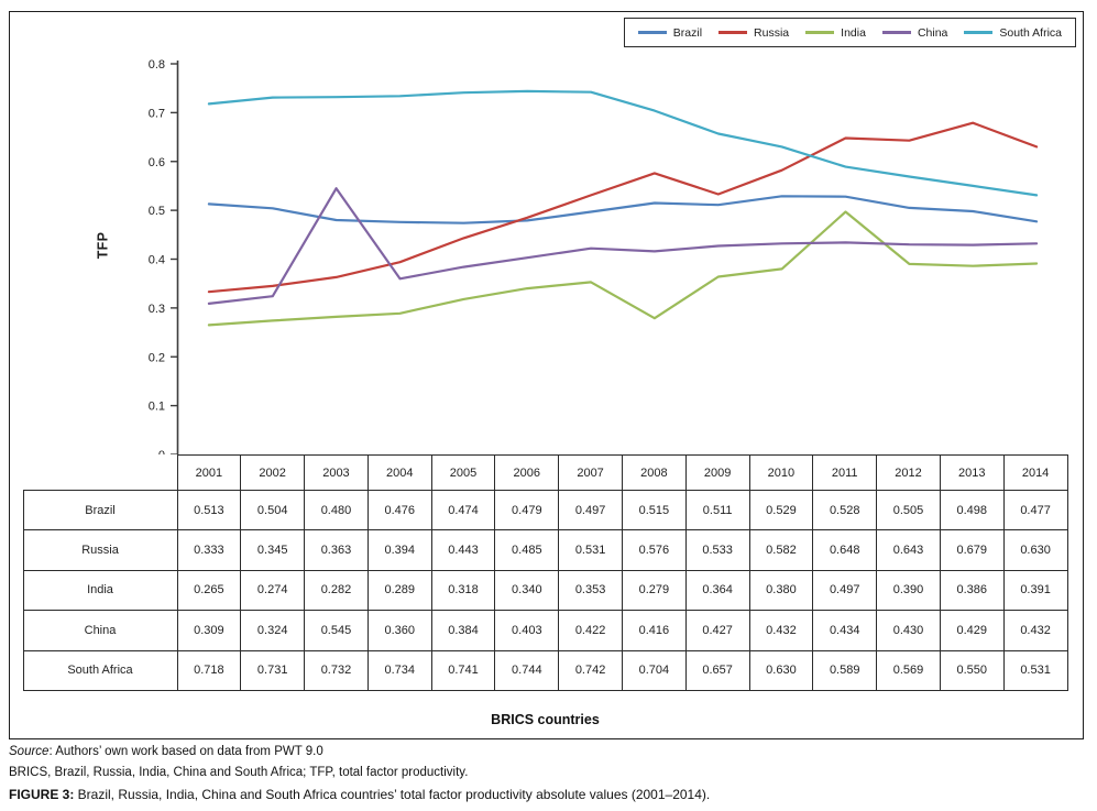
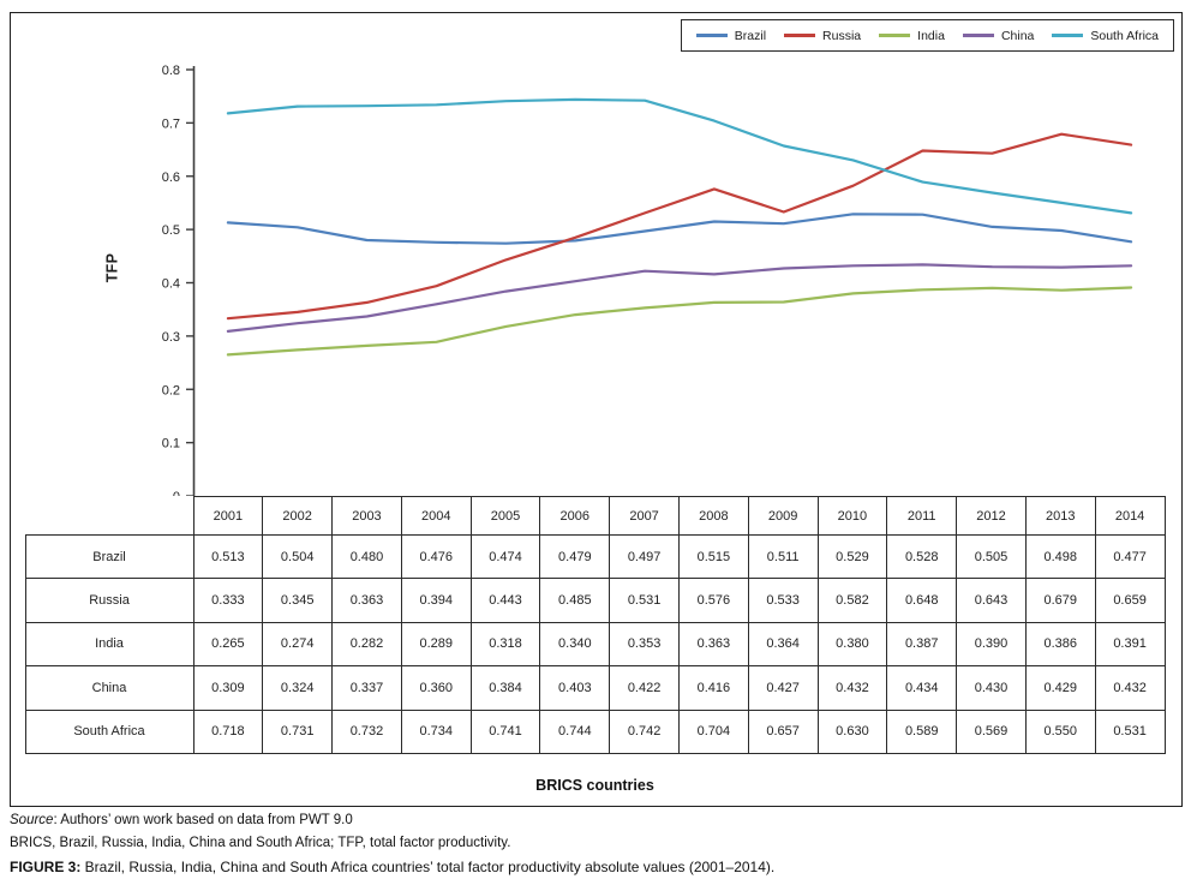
China/2003: 0.545 -> 0.337
India/2008: 0.279 -> 0.363
India/2011: 0.497 -> 0.387
Russia/2014: 0.630 -> 0.659
